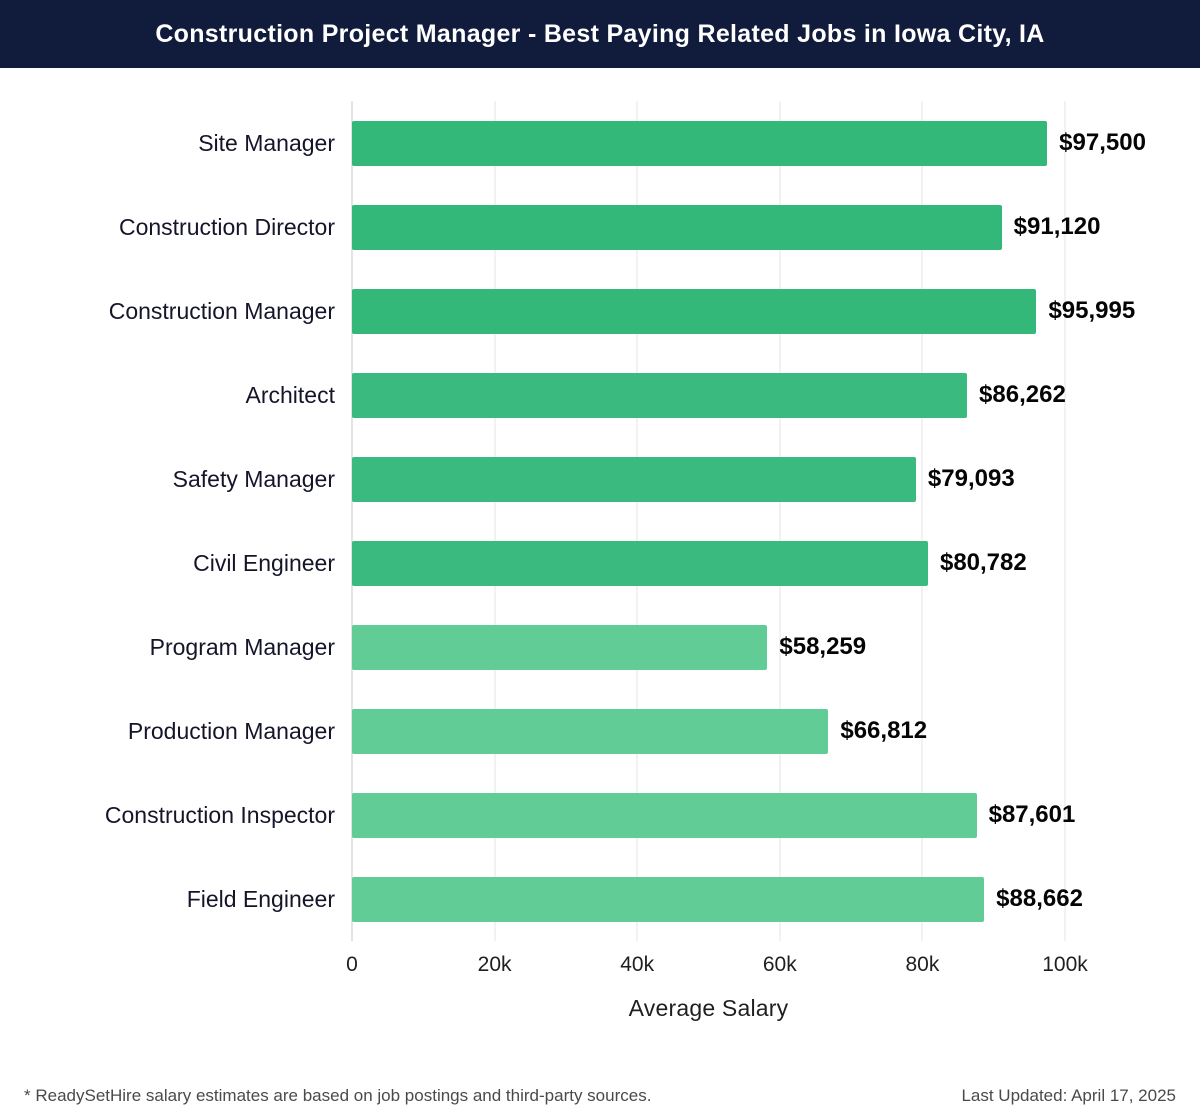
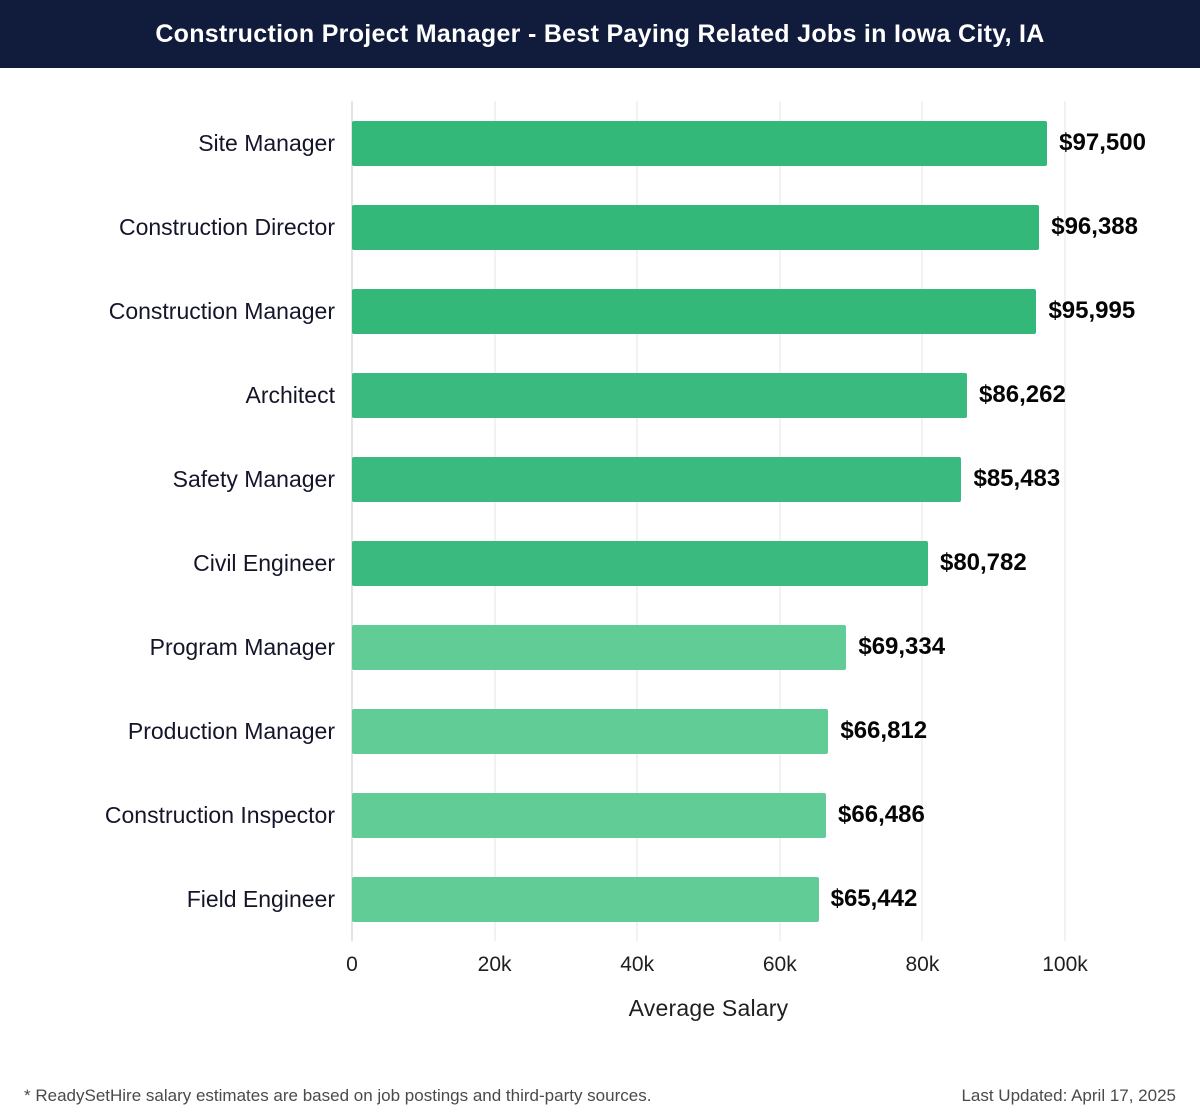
Construction Director: $91,120 -> $96,388
Safety Manager: $79,093 -> $85,483
Program Manager: $58,259 -> $69,334
Construction Inspector: $87,601 -> $66,486
Field Engineer: $88,662 -> $65,442
